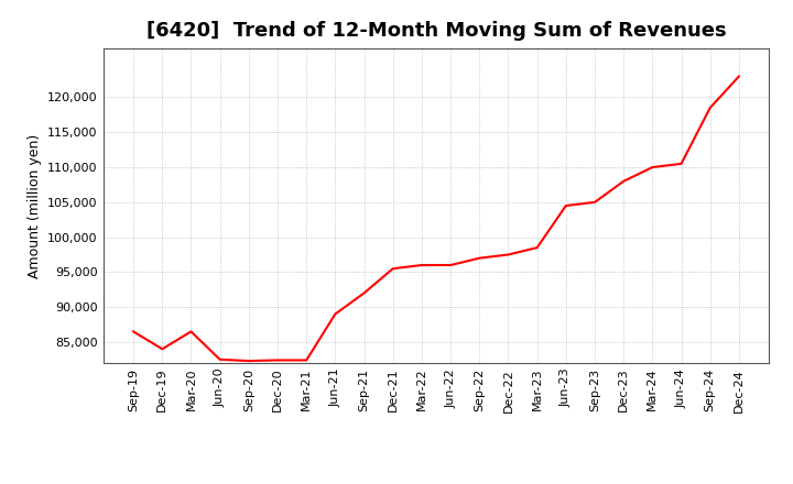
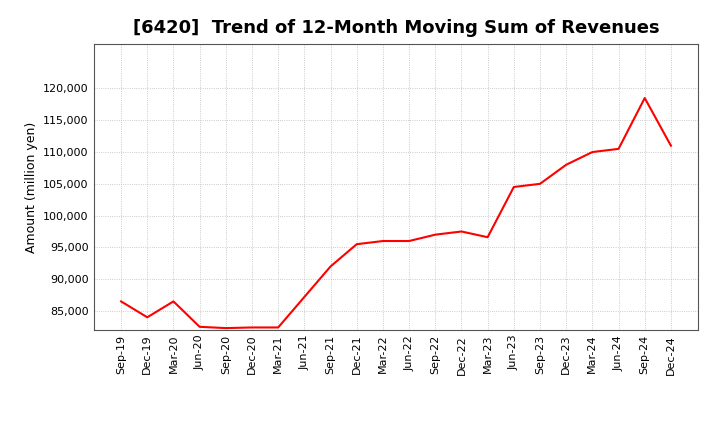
Jun-21: 89,000 -> 87,200
Mar-23: 98,500 -> 96,600
Dec-24: 123,000 -> 111,000
